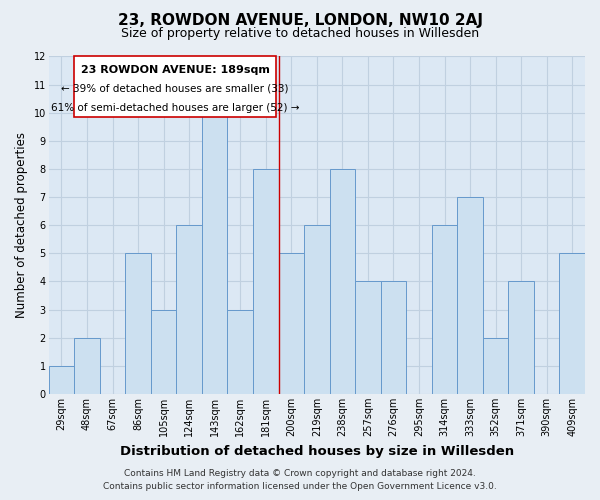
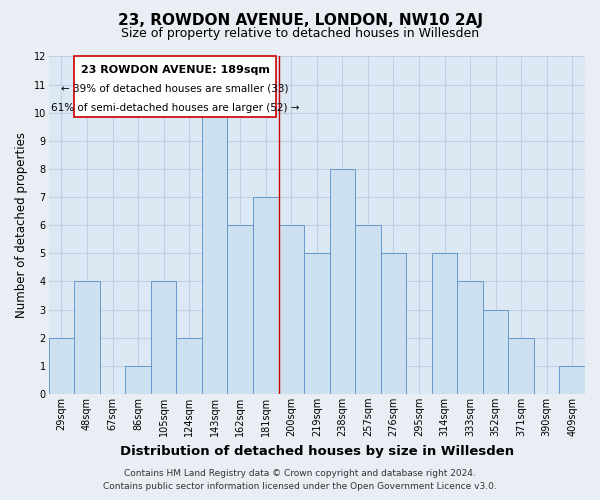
29sqm: 1 -> 2
48sqm: 2 -> 4
86sqm: 5 -> 1
105sqm: 3 -> 4
124sqm: 6 -> 2
162sqm: 3 -> 6
181sqm: 8 -> 7
200sqm: 5 -> 6
219sqm: 6 -> 5
257sqm: 4 -> 6
276sqm: 4 -> 5
314sqm: 6 -> 5
333sqm: 7 -> 4
352sqm: 2 -> 3
371sqm: 4 -> 2
409sqm: 5 -> 1
